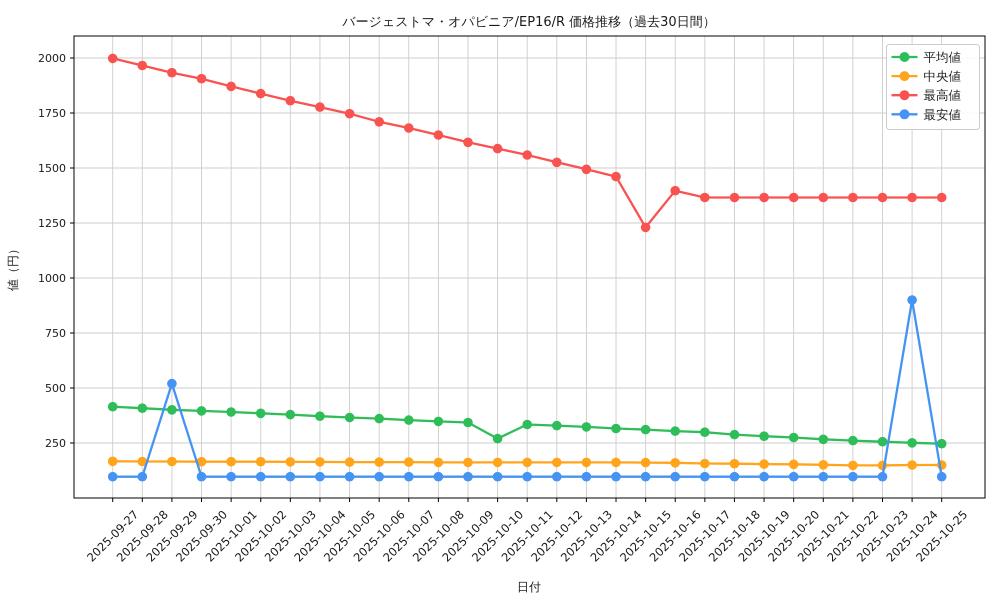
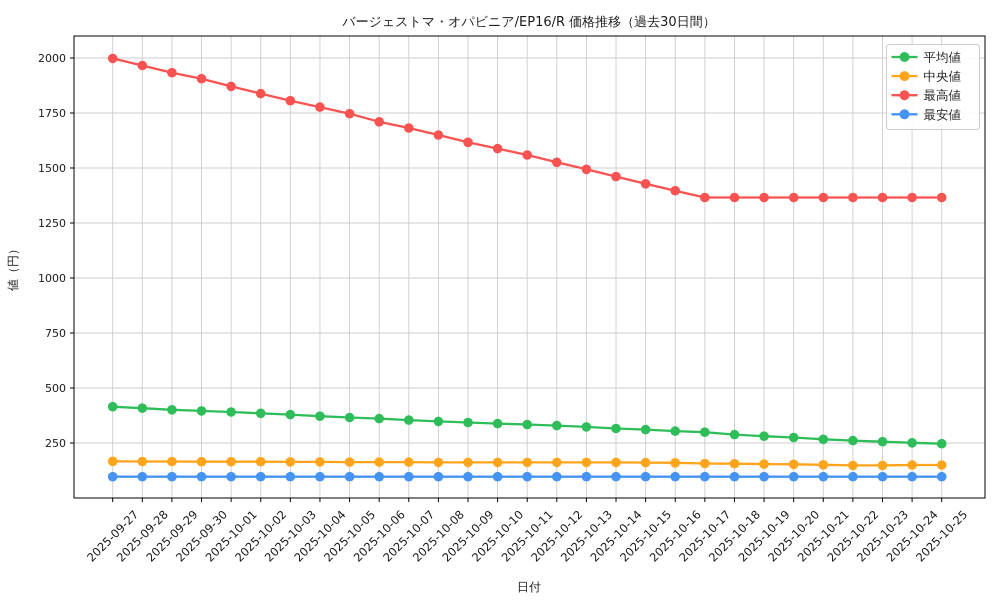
最安値/2025-09-29: 520 -> 100
平均値/2025-10-10: 270 -> 340
最高値/2025-10-15: 1230 -> 1430
最安値/2025-10-24: 900 -> 100
